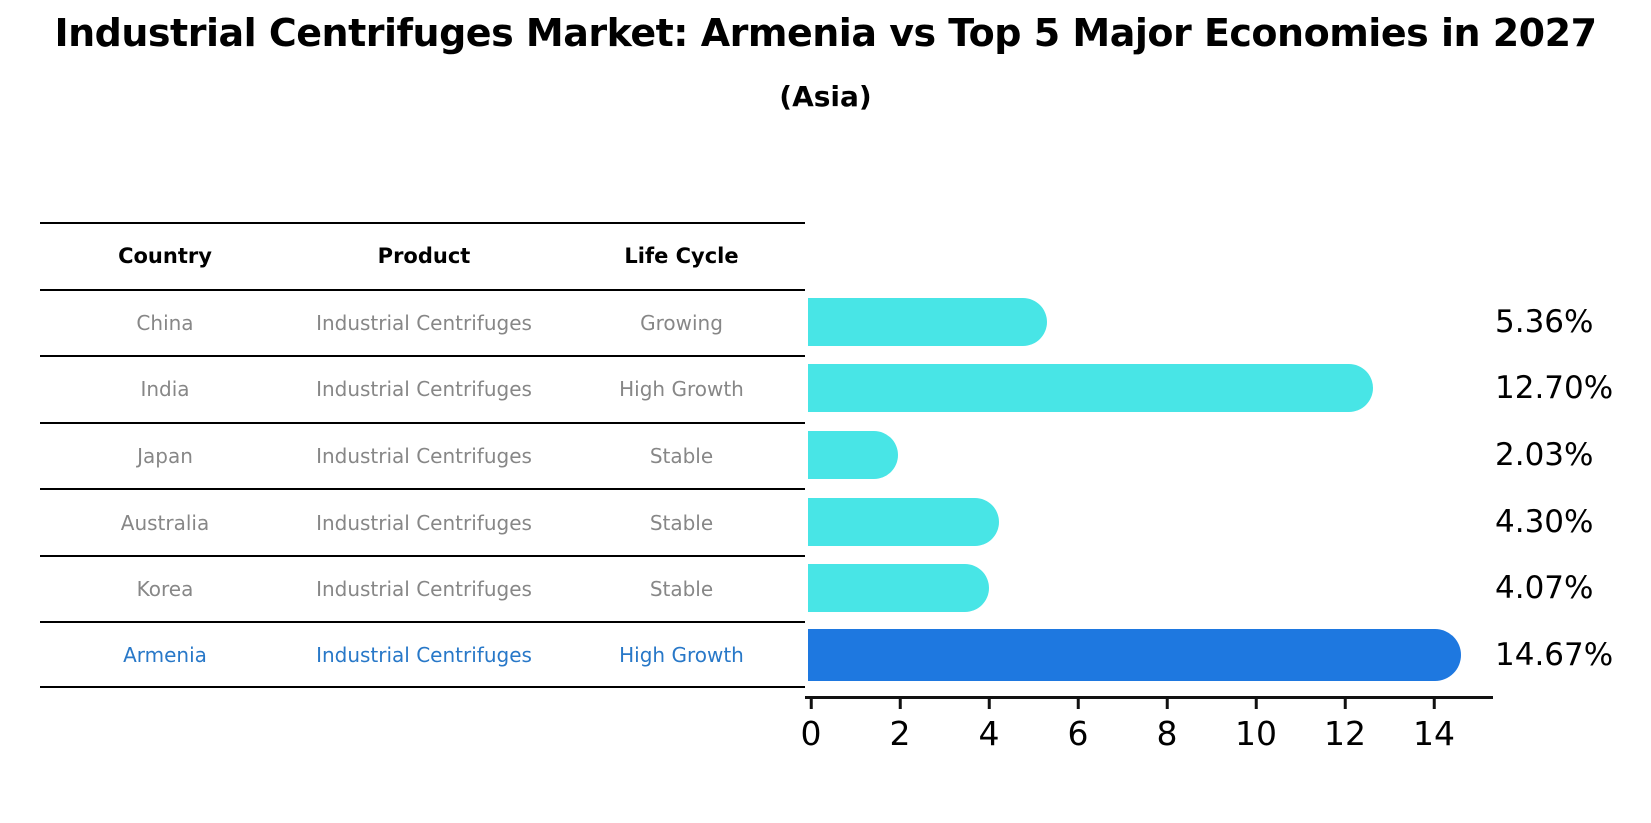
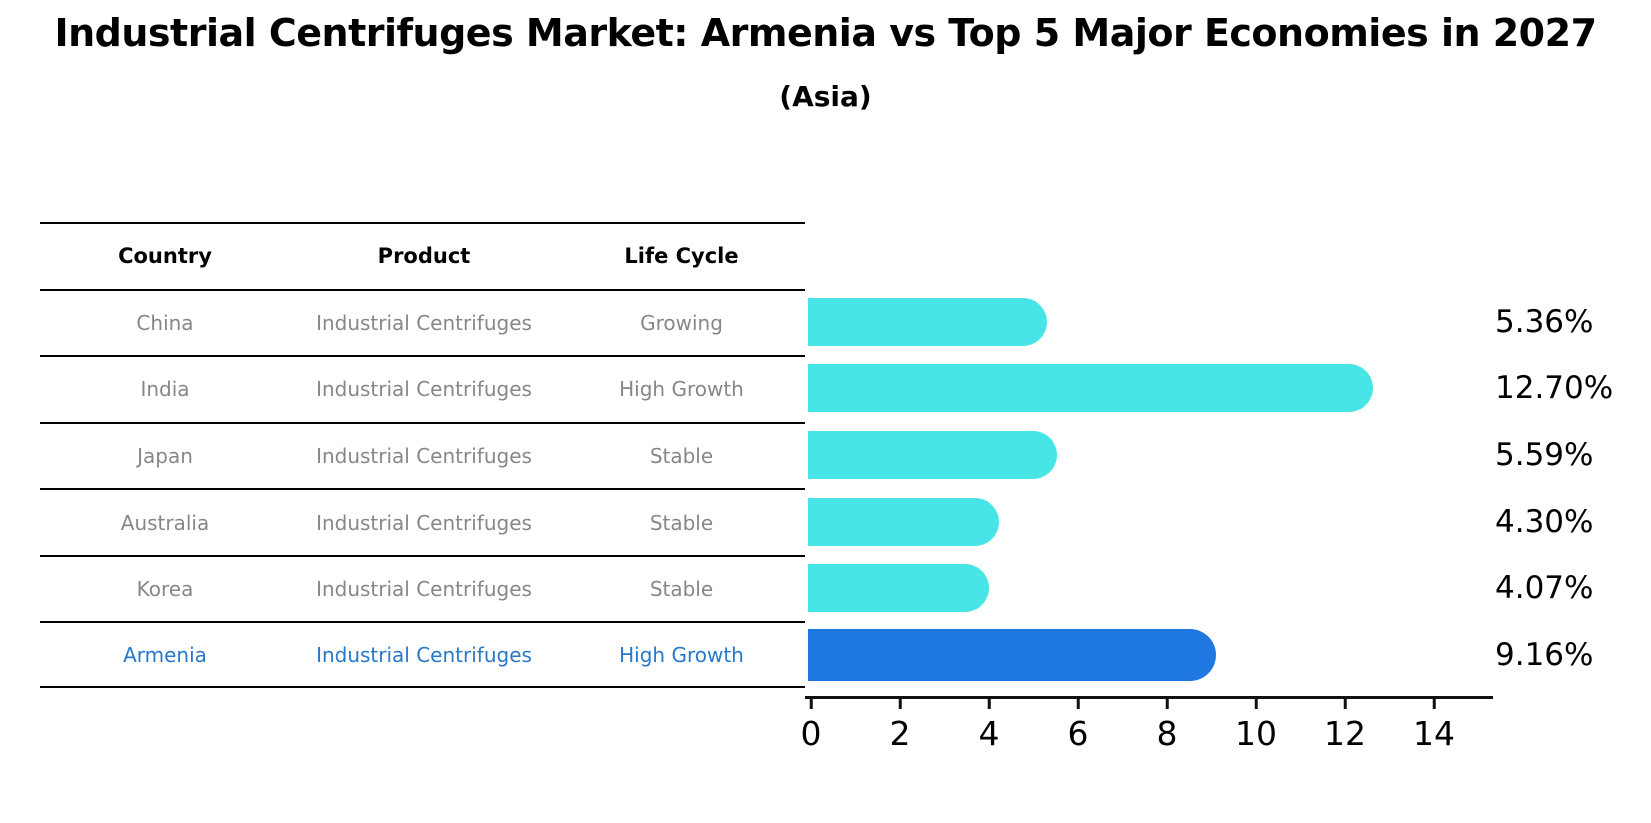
Japan: 2.03% -> 5.59%
Armenia: 14.67% -> 9.16%
